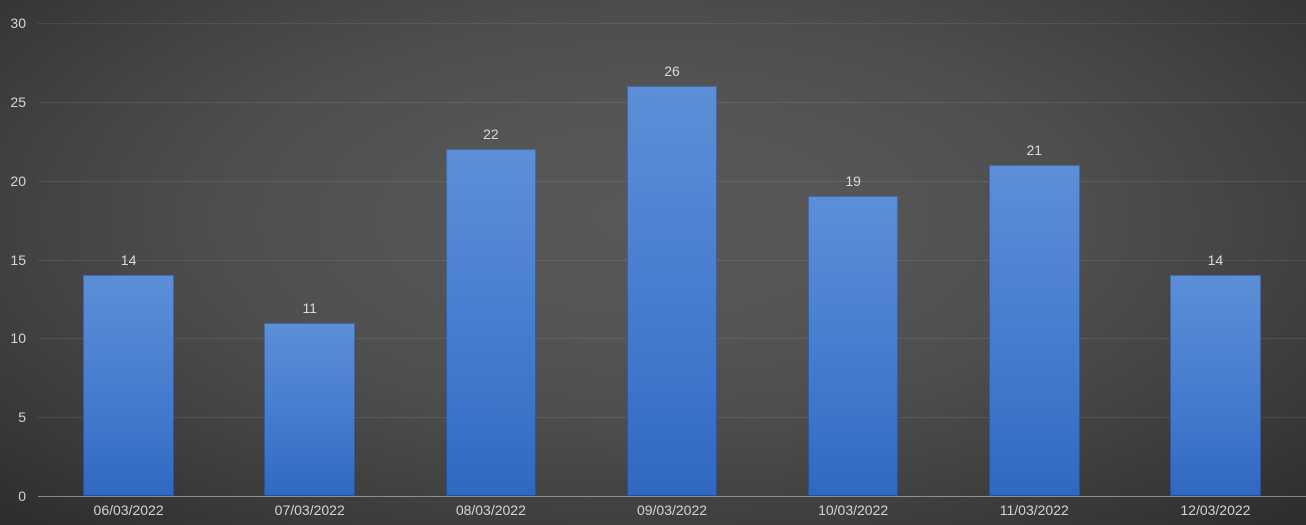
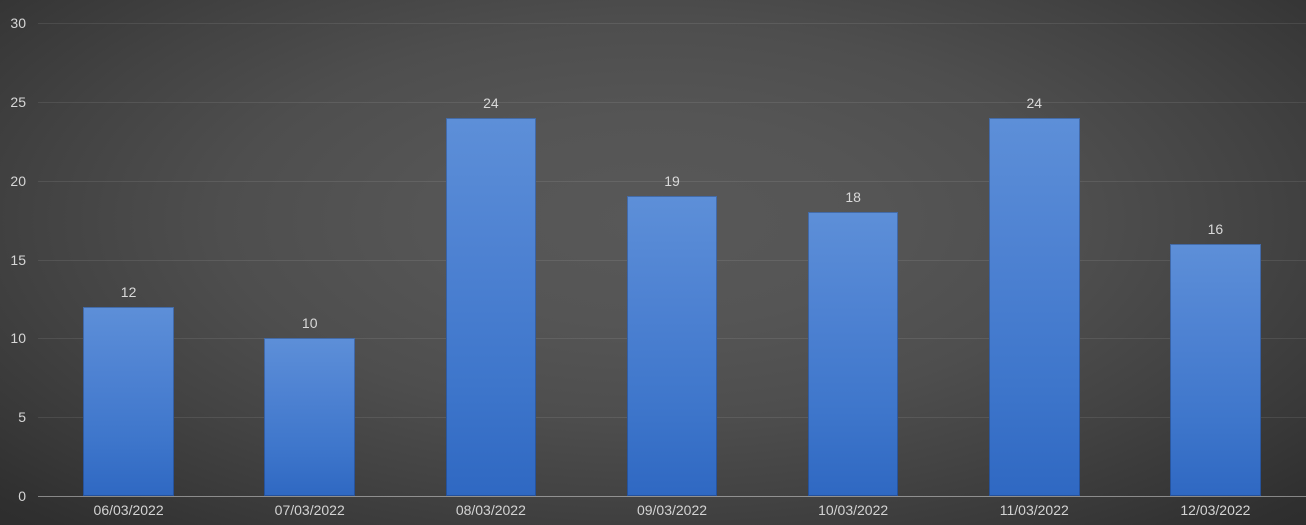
06/03/2022: 14 -> 12
07/03/2022: 11 -> 10
08/03/2022: 22 -> 24
09/03/2022: 26 -> 19
10/03/2022: 19 -> 18
11/03/2022: 21 -> 24
12/03/2022: 14 -> 16
